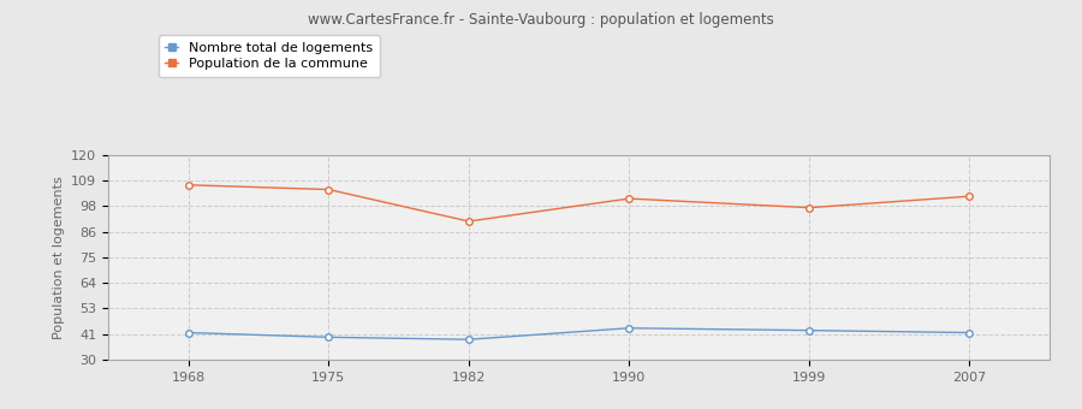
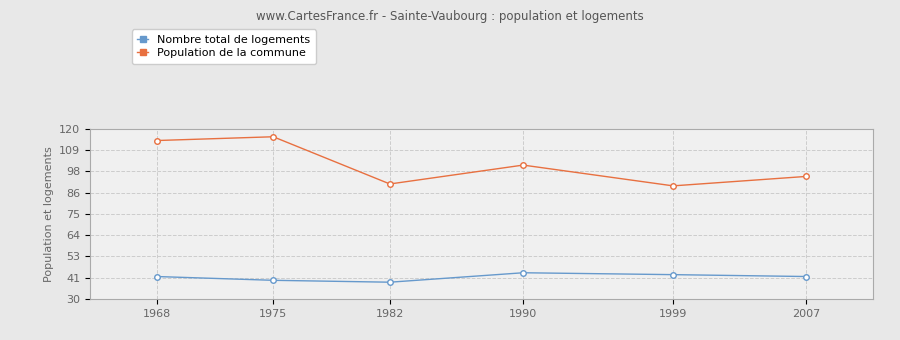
Population de la commune/1968: 107 -> 114
Population de la commune/1975: 105 -> 116
Population de la commune/1999: 97 -> 90
Population de la commune/2007: 102 -> 95
